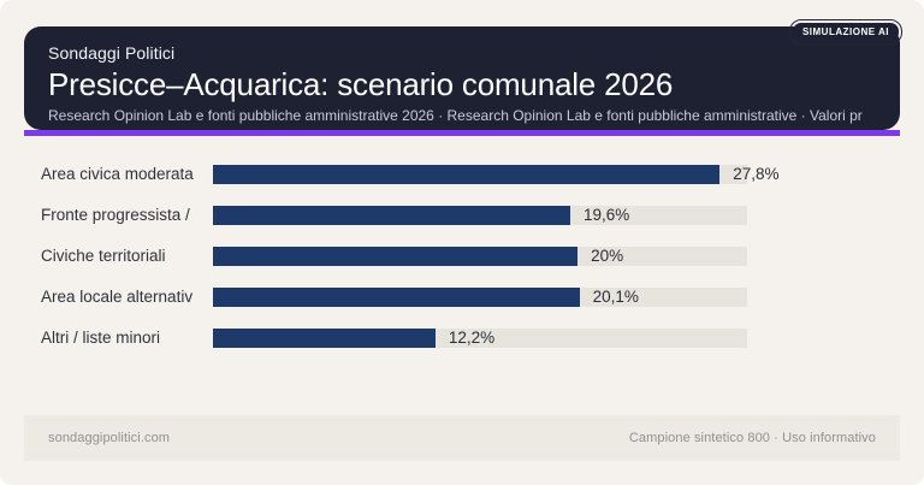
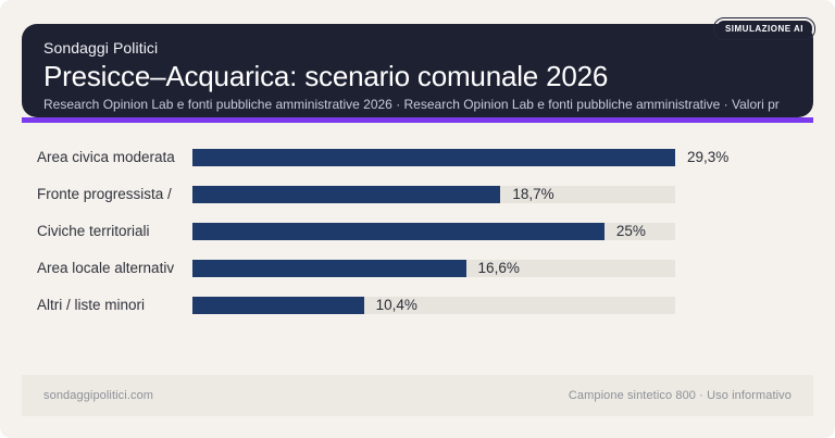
Area civica moderata: 27,8% -> 29,3%
Fronte progressista /: 19,6% -> 18,7%
Civiche territoriali: 20% -> 25%
Area locale alternativ: 20,1% -> 16,6%
Altri / liste minori: 12,2% -> 10,4%
